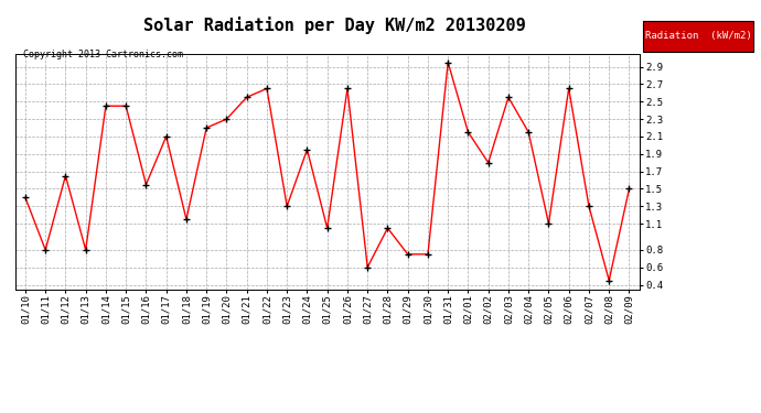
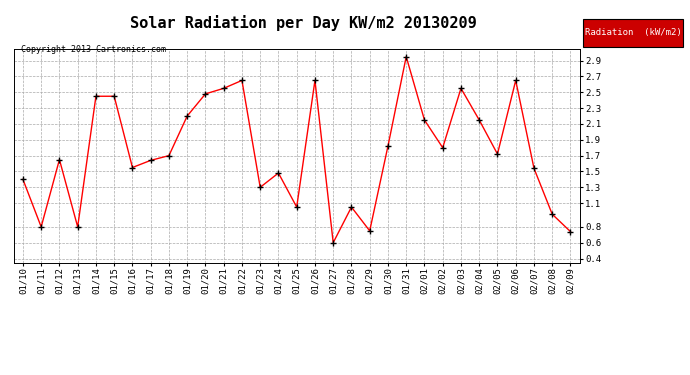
01/17: 2.10 -> 1.64
01/18: 1.15 -> 1.70
01/20: 2.30 -> 2.48
01/24: 1.95 -> 1.48
01/30: 0.75 -> 1.82
02/05: 1.10 -> 1.72
02/07: 1.30 -> 1.54
02/08: 0.45 -> 0.96
02/09: 1.50 -> 0.74
